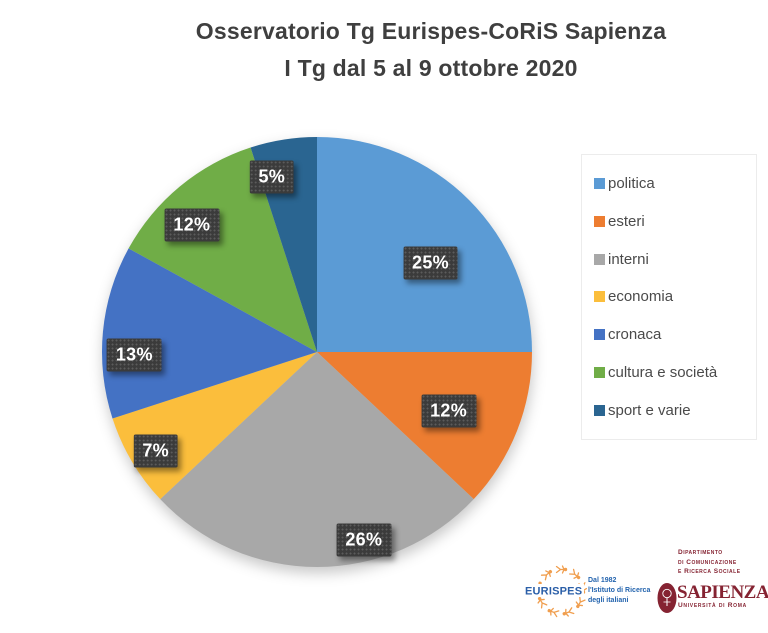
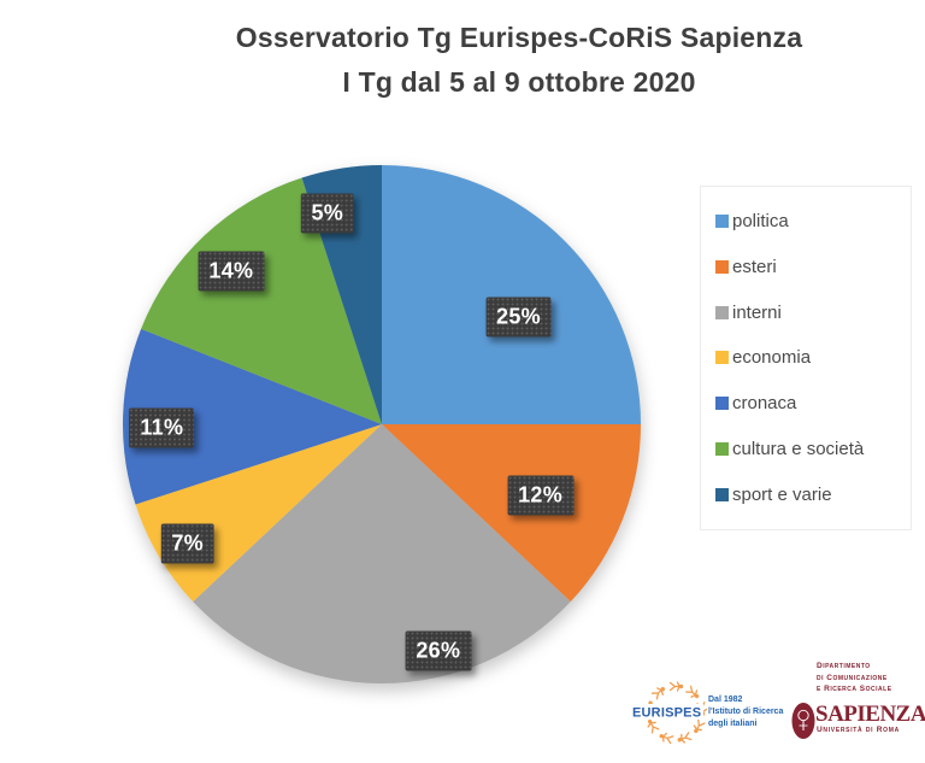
cronaca: 13% -> 11%
cultura e società: 12% -> 14%
